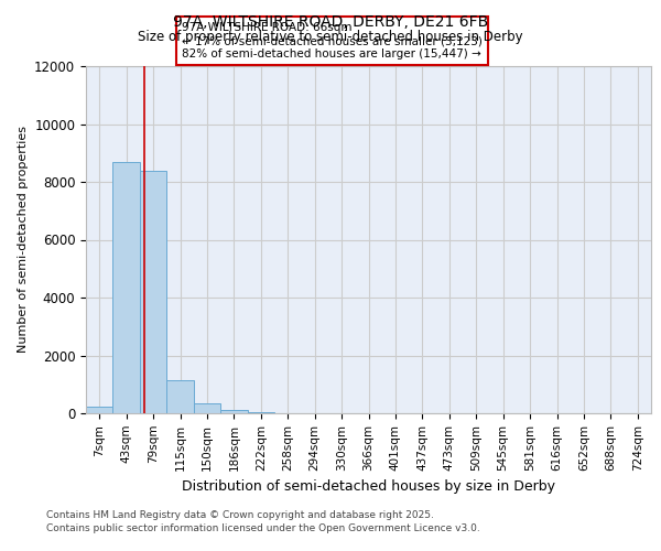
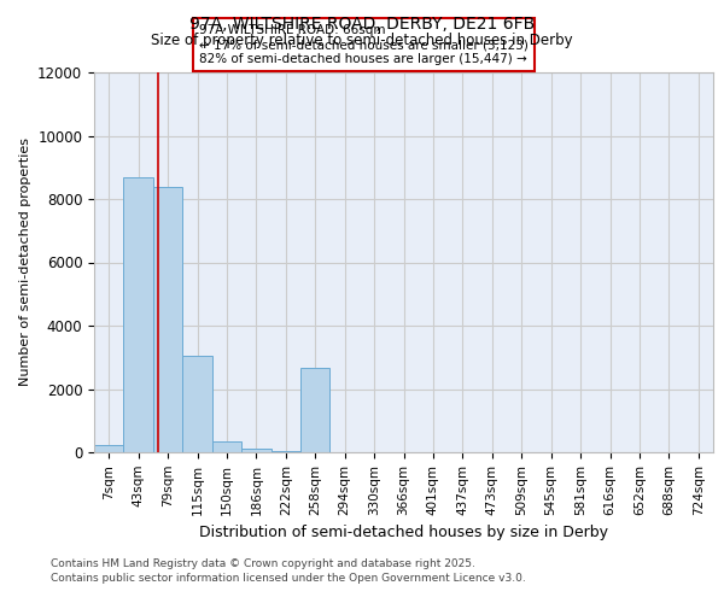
115sqm: 1150 -> 3050
258sqm: 10 -> 2650
